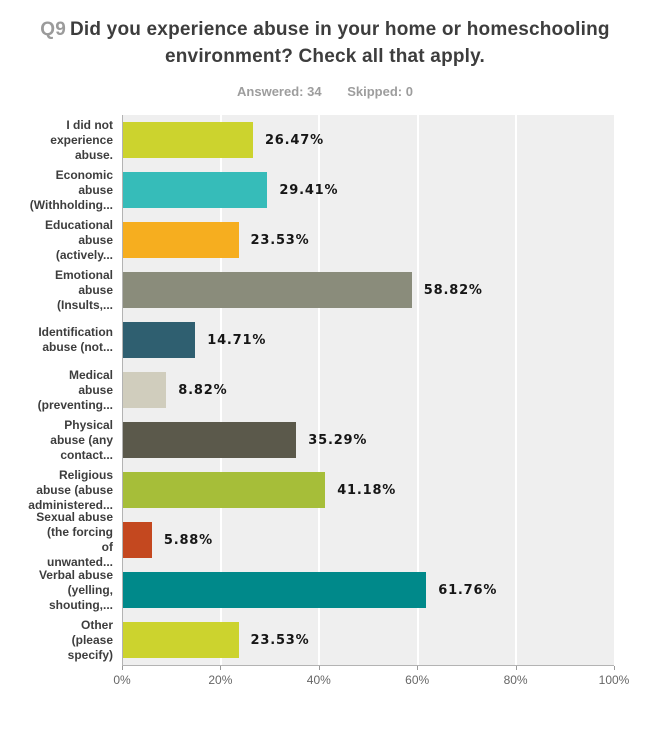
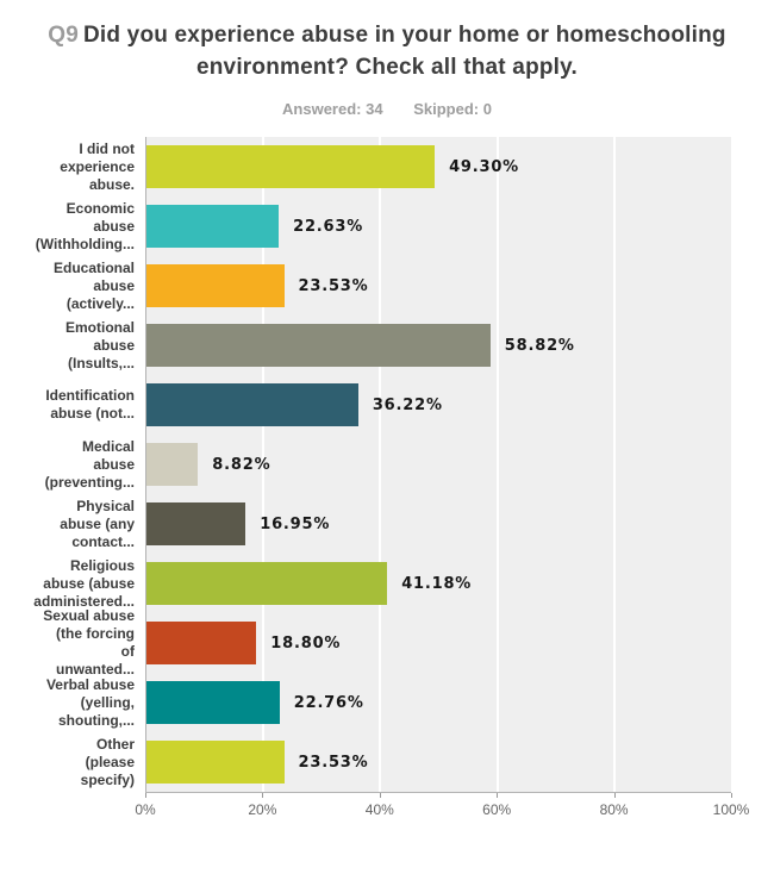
I did not experience abuse.: 26.47% -> 49.30%
Economic abuse (Withholding...: 29.41% -> 22.63%
Identification abuse (not...: 14.71% -> 36.22%
Physical abuse (any contact...: 35.29% -> 16.95%
Sexual abuse (the forcing of unwanted...: 5.88% -> 18.80%
Verbal abuse (yelling, shouting,...: 61.76% -> 22.76%
